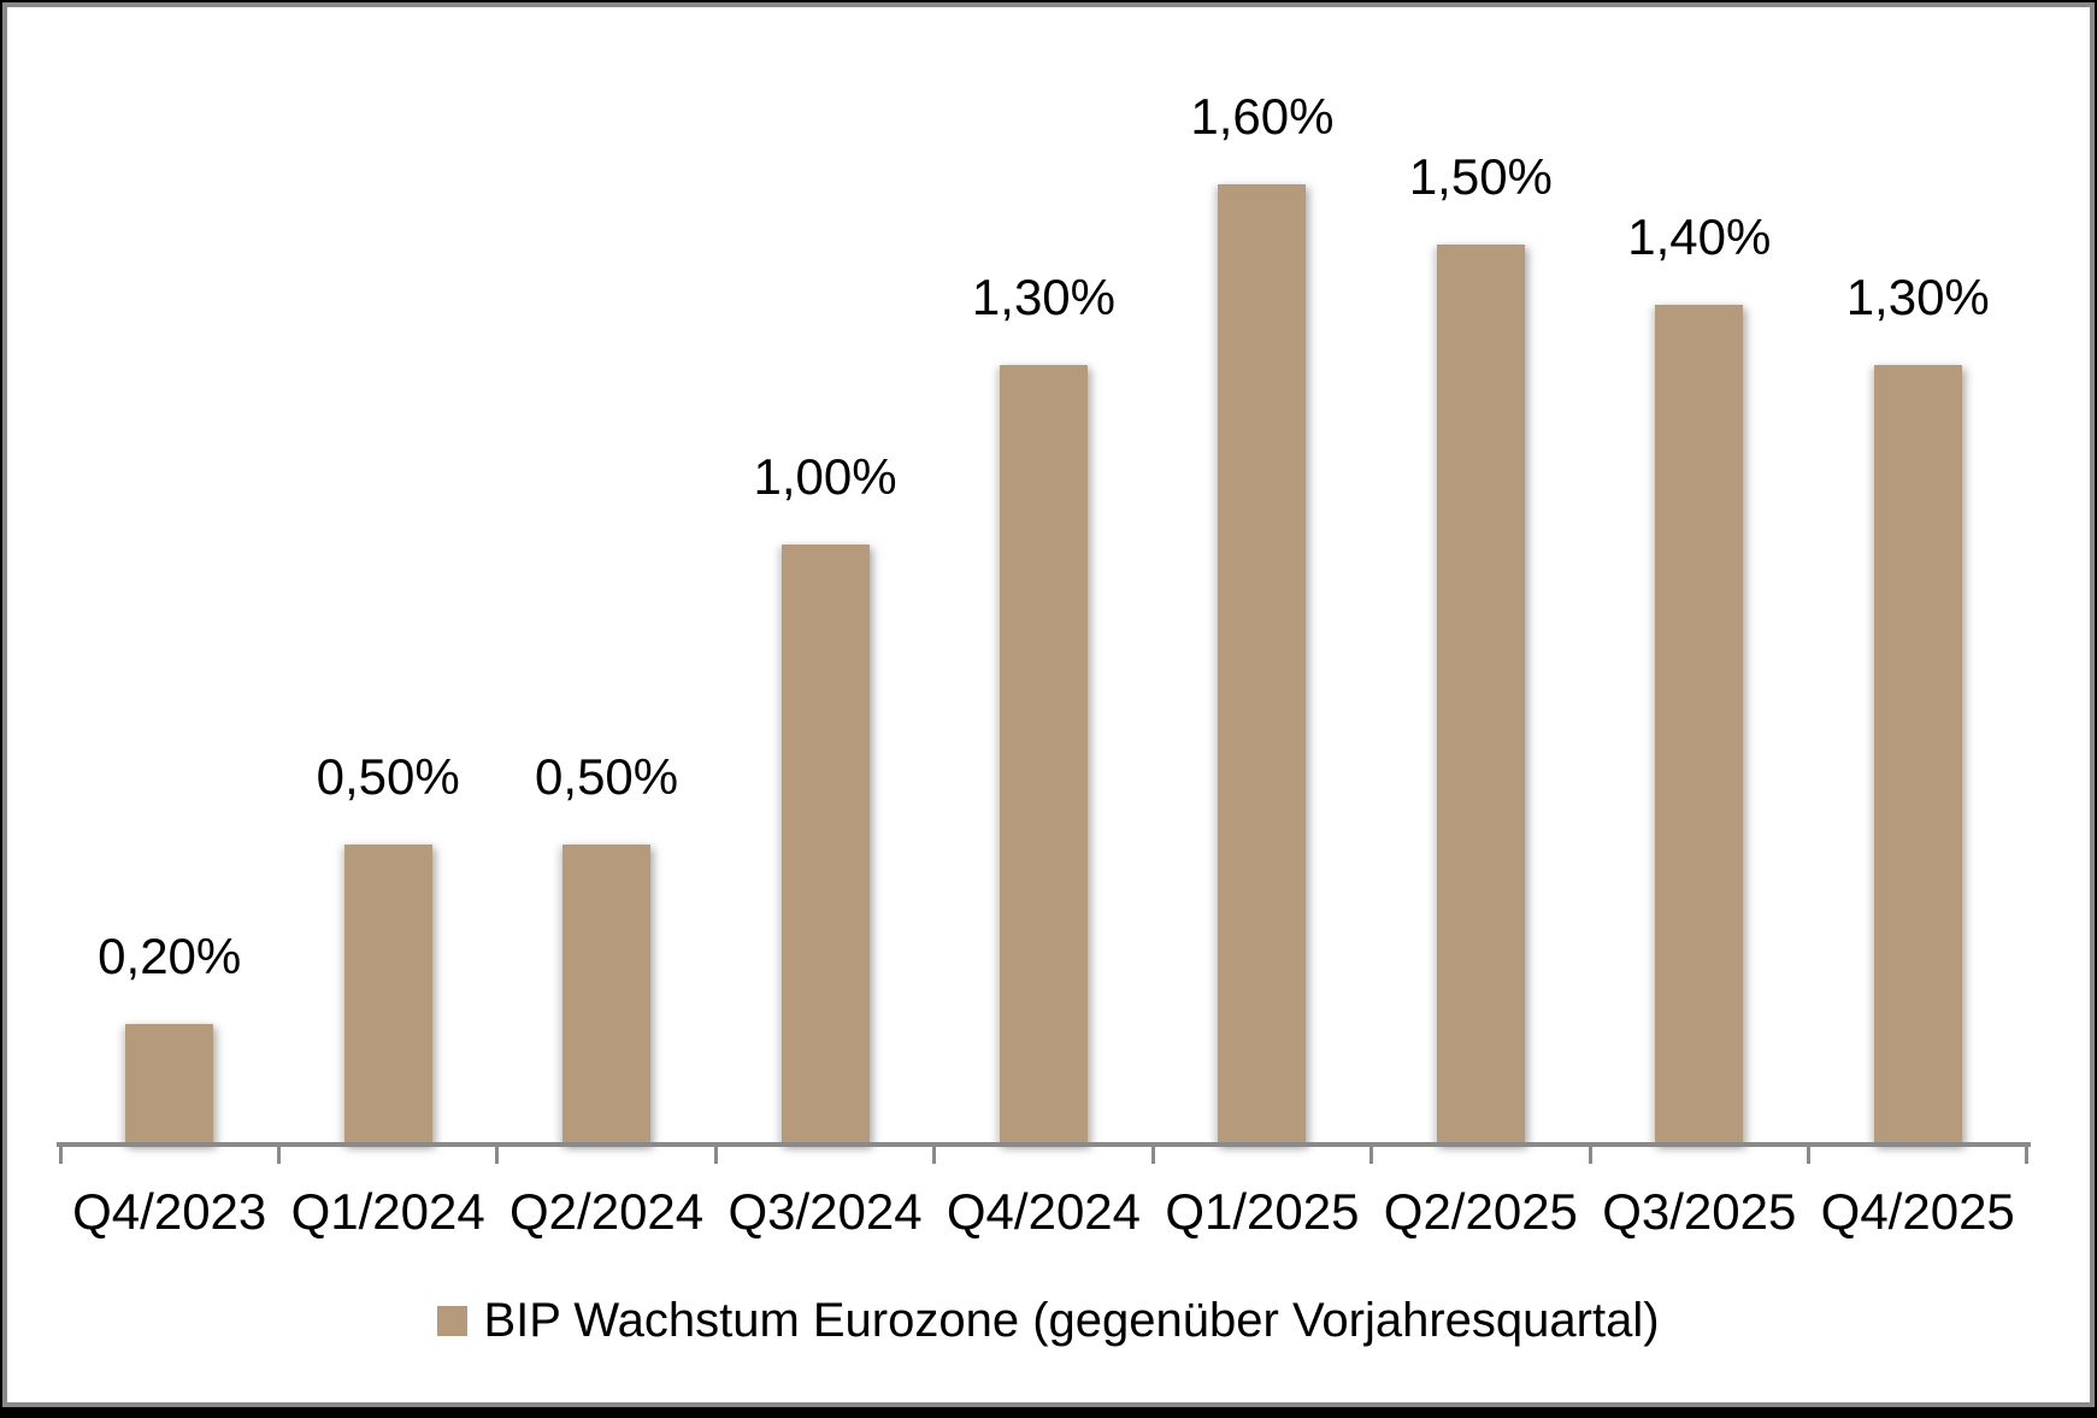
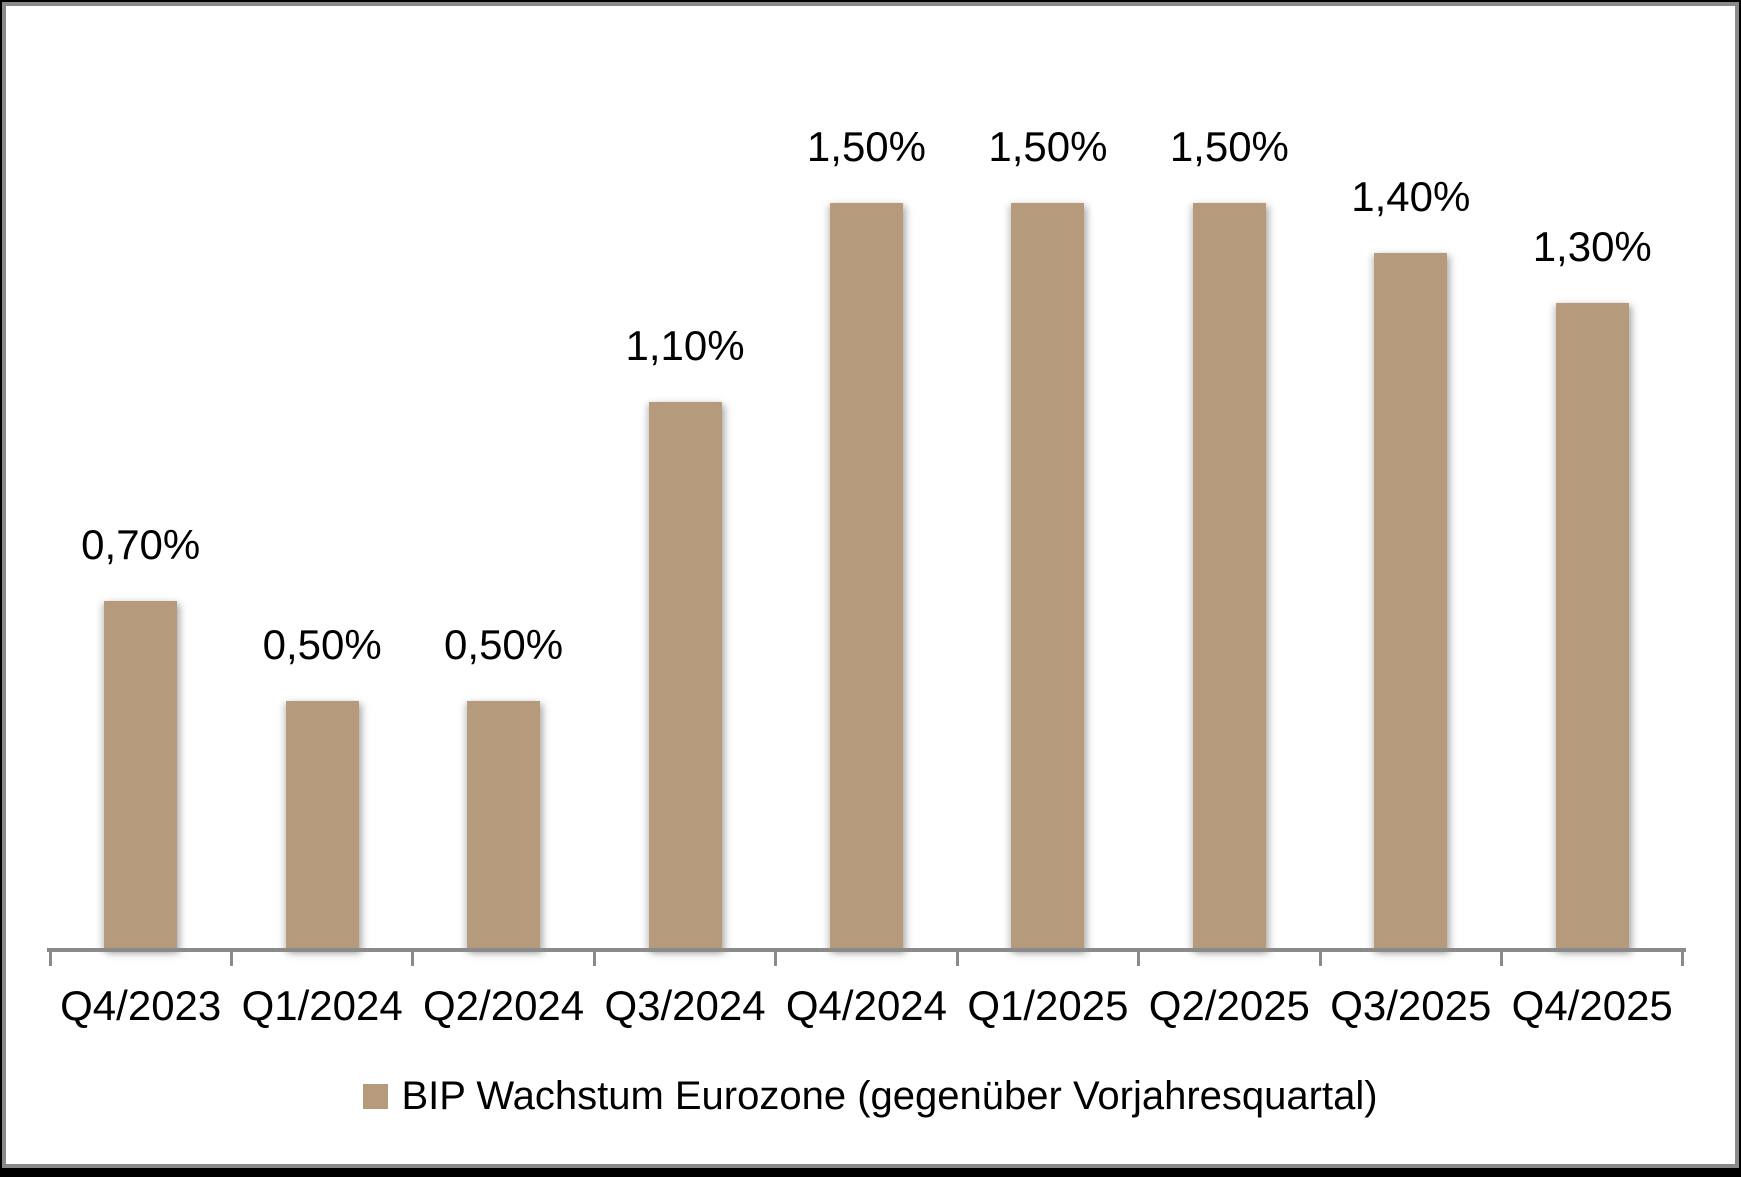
Q4/2023: 0,20% -> 0,70%
Q3/2024: 1,00% -> 1,10%
Q4/2024: 1,30% -> 1,50%
Q1/2025: 1,60% -> 1,50%
